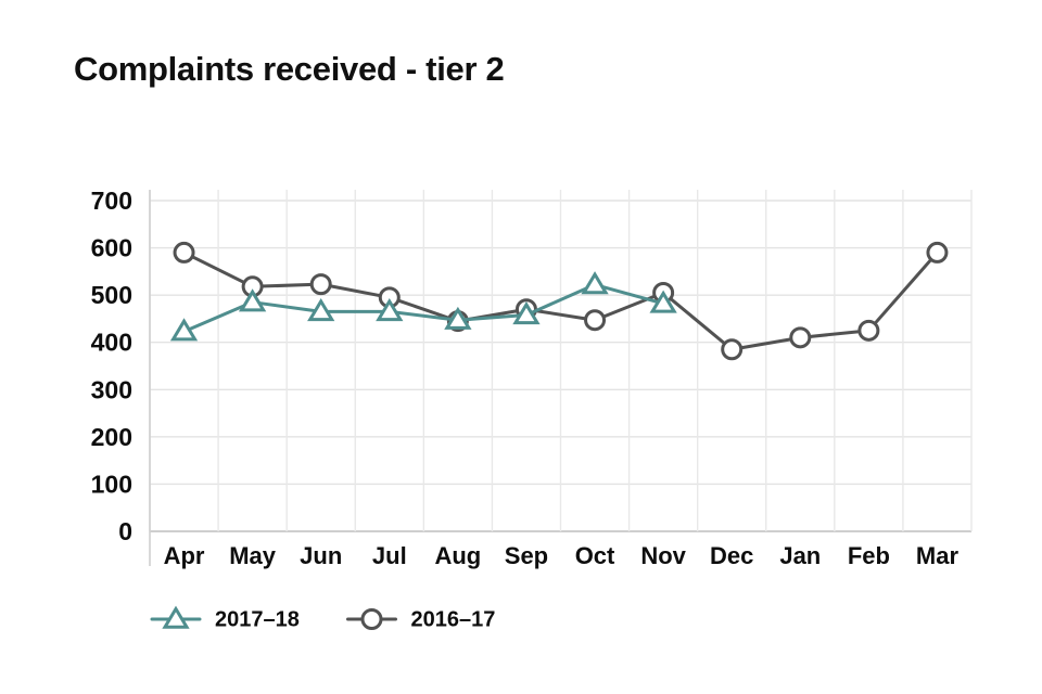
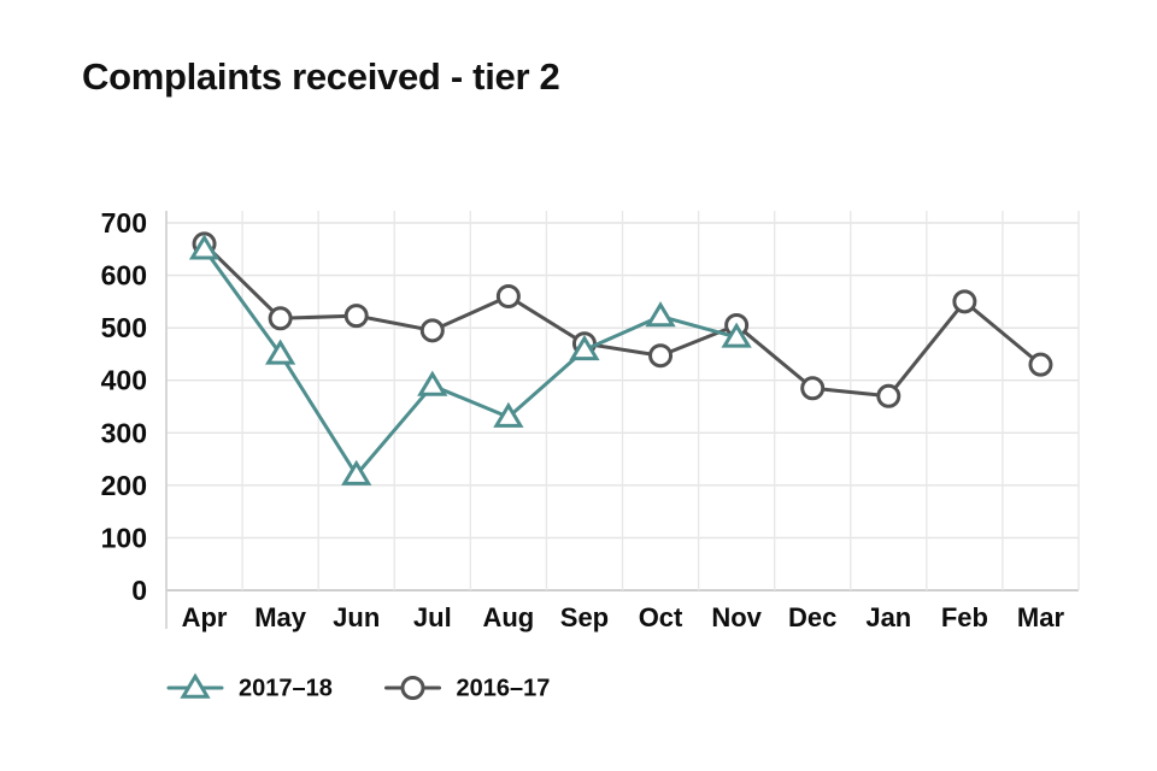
2017–18/Apr: 420 -> 650
2016–17/Apr: 590 -> 660
2017–18/May: 480 -> 450
2017–18/Jun: 460 -> 220
2017–18/Jul: 460 -> 390
2017–18/Aug: 450 -> 330
2016–17/Aug: 440 -> 560
2016–17/Jan: 410 -> 370
2016–17/Feb: 420 -> 550
2016–17/Mar: 590 -> 430
